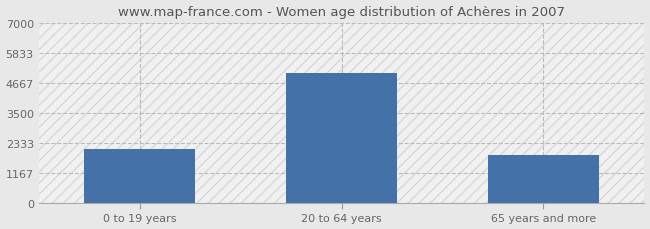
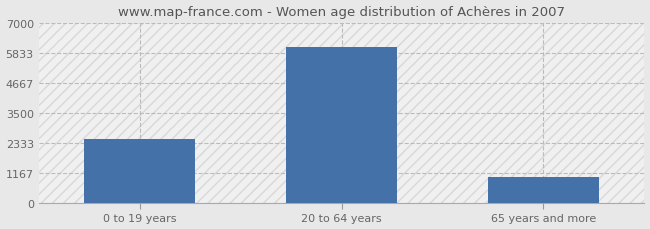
0 to 19 years: 2100 -> 2500
20 to 64 years: 5050 -> 6050
65 years and more: 1850 -> 1020
